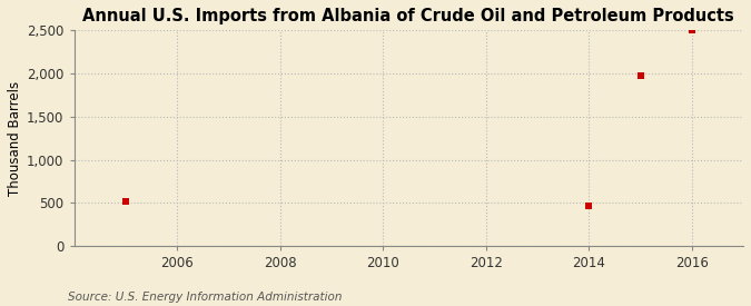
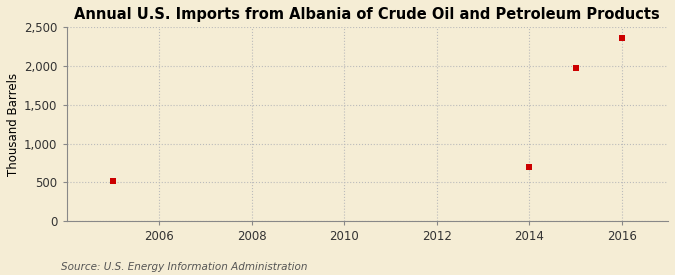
2014: 470 -> 700
2016: 2,500 -> 2,360
